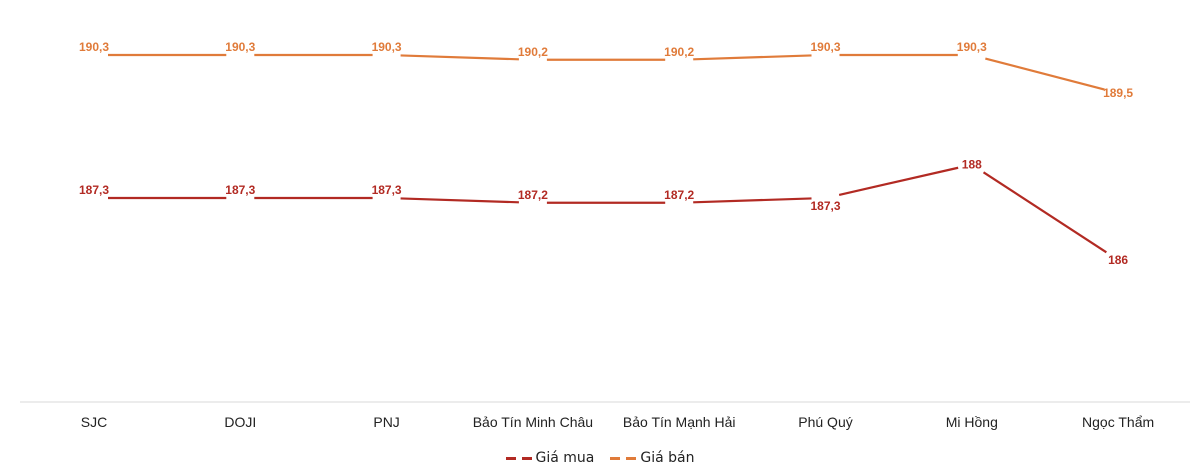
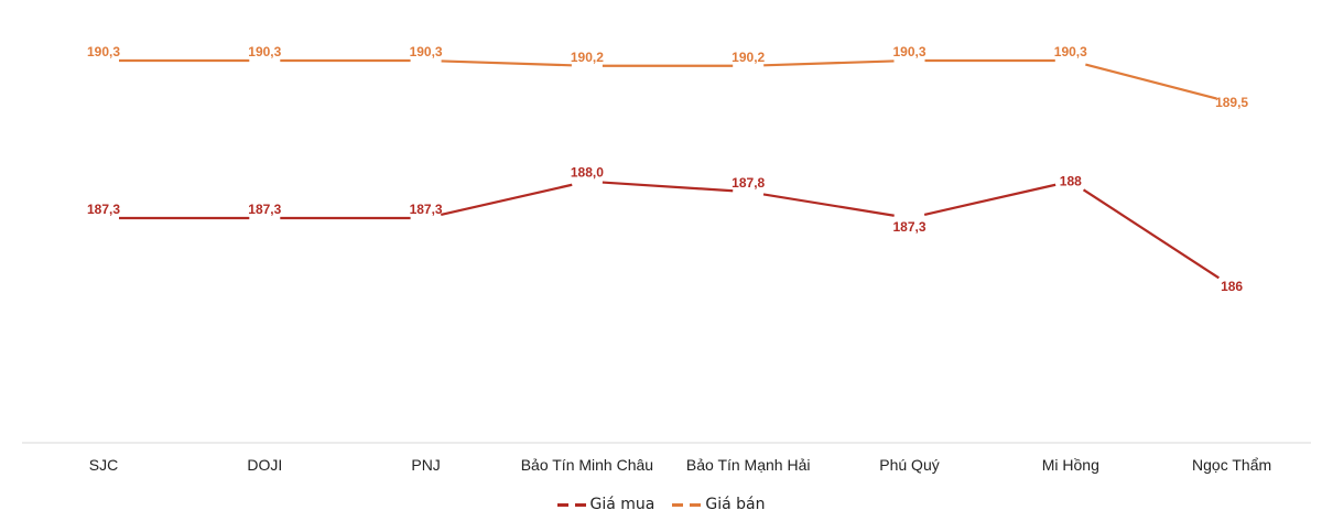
Giá mua/Bảo Tín Minh Châu: 187,2 -> 188,0
Giá mua/Bảo Tín Mạnh Hải: 187,2 -> 187,8
